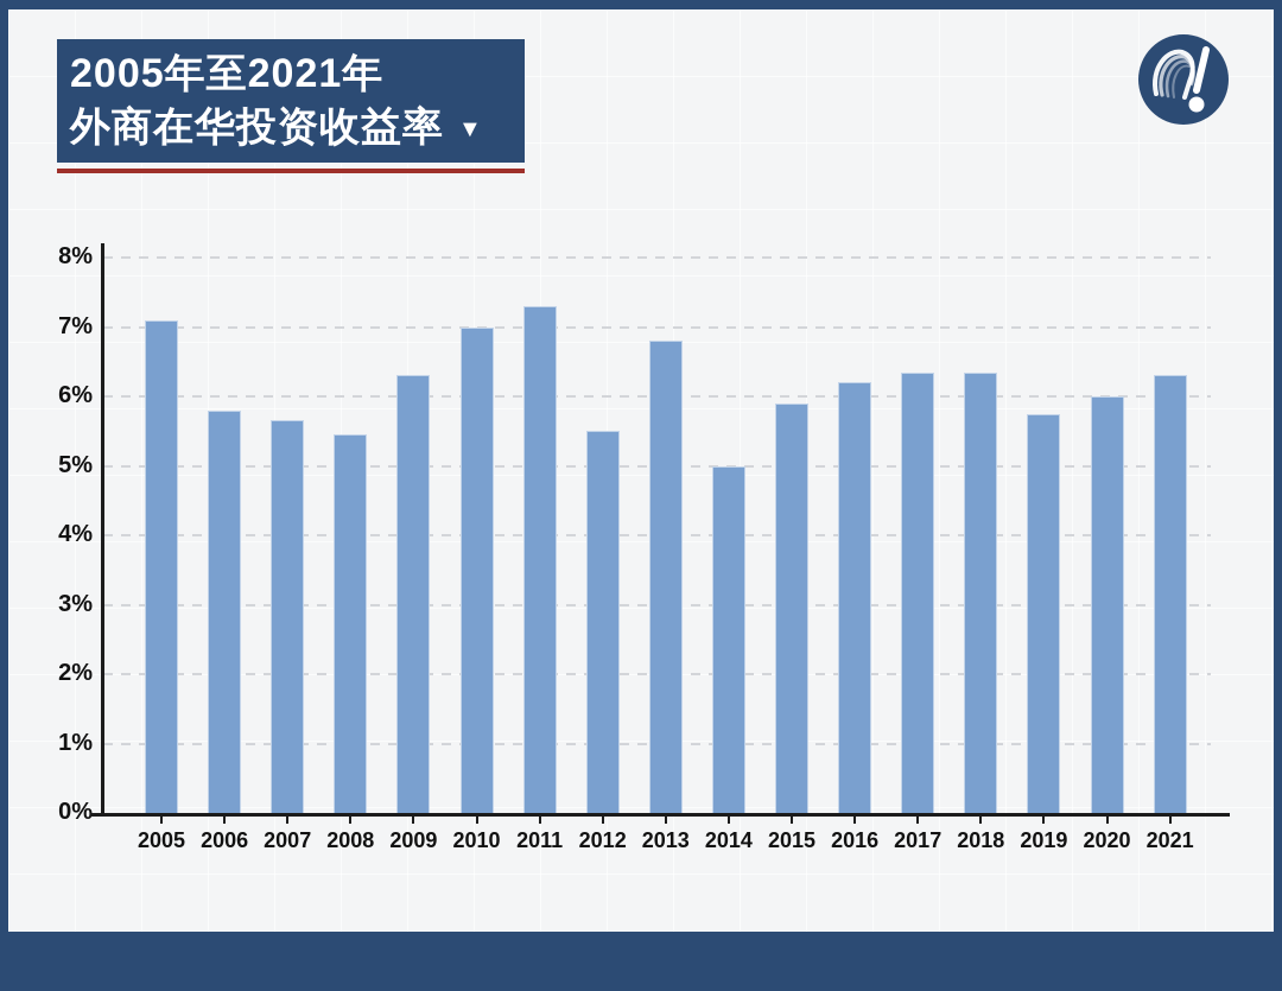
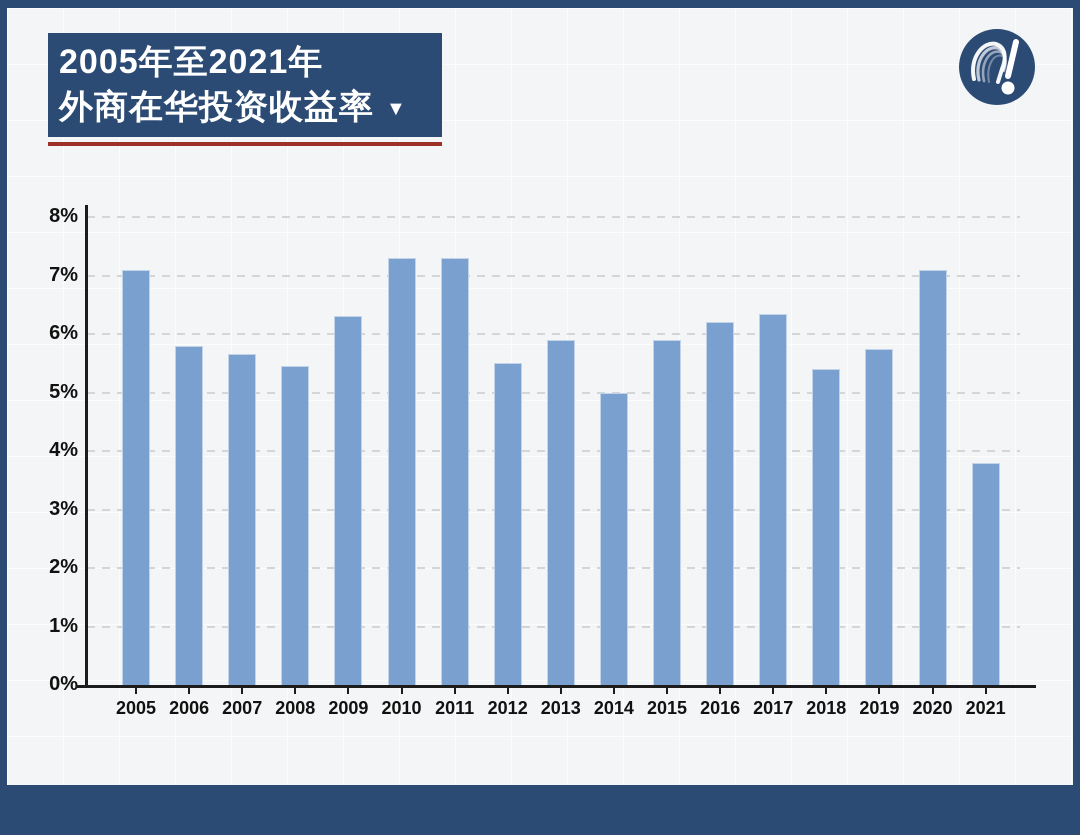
2010: 7.0% -> 7.3%
2013: 6.8% -> 5.9%
2018: 6.3% -> 5.4%
2020: 6.0% -> 7.1%
2021: 6.3% -> 3.8%
